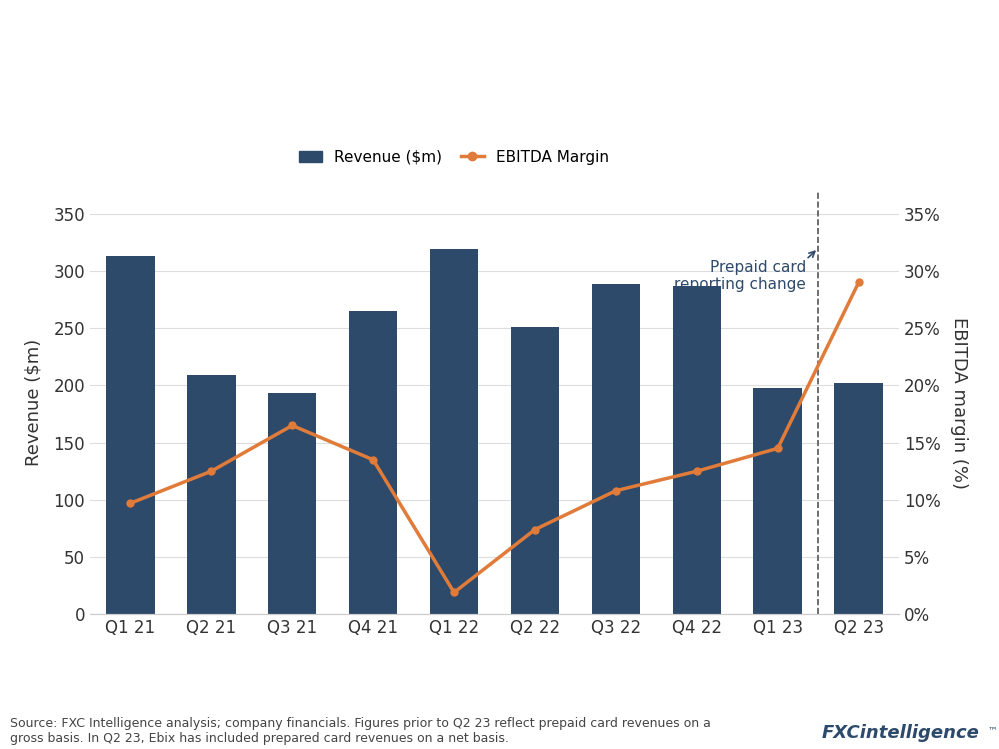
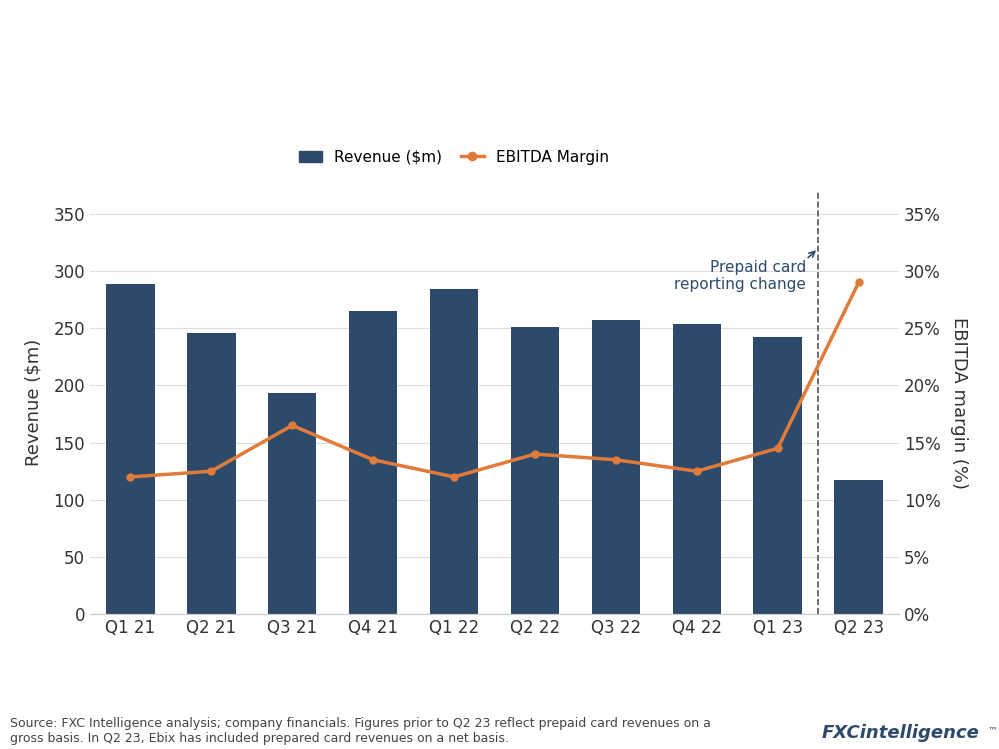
Revenue ($m)/Q1 21: 313 -> 289
EBITDA Margin/Q1 21: 9.7% -> 12.0%
Revenue ($m)/Q2 21: 209 -> 246
Revenue ($m)/Q1 22: 319 -> 284
EBITDA Margin/Q1 22: 1.9% -> 12.0%
EBITDA Margin/Q2 22: 7.4% -> 14.0%
Revenue ($m)/Q3 22: 289 -> 257
EBITDA Margin/Q3 22: 10.8% -> 13.5%
Revenue ($m)/Q4 22: 287 -> 254
Revenue ($m)/Q1 23: 198 -> 242
Revenue ($m)/Q2 23: 202 -> 117
